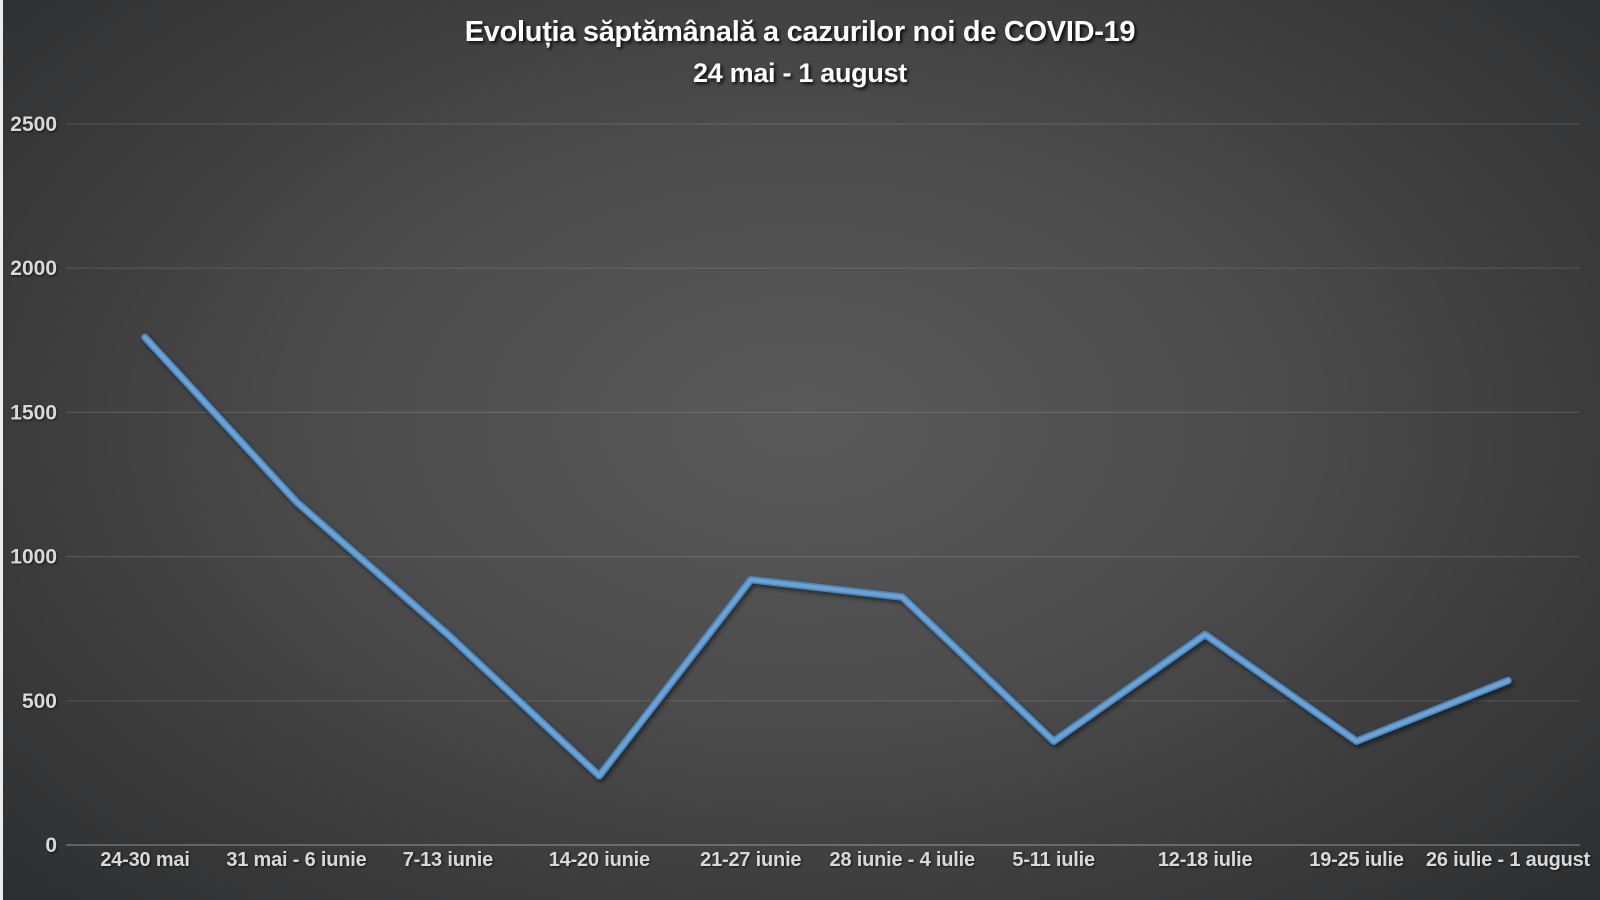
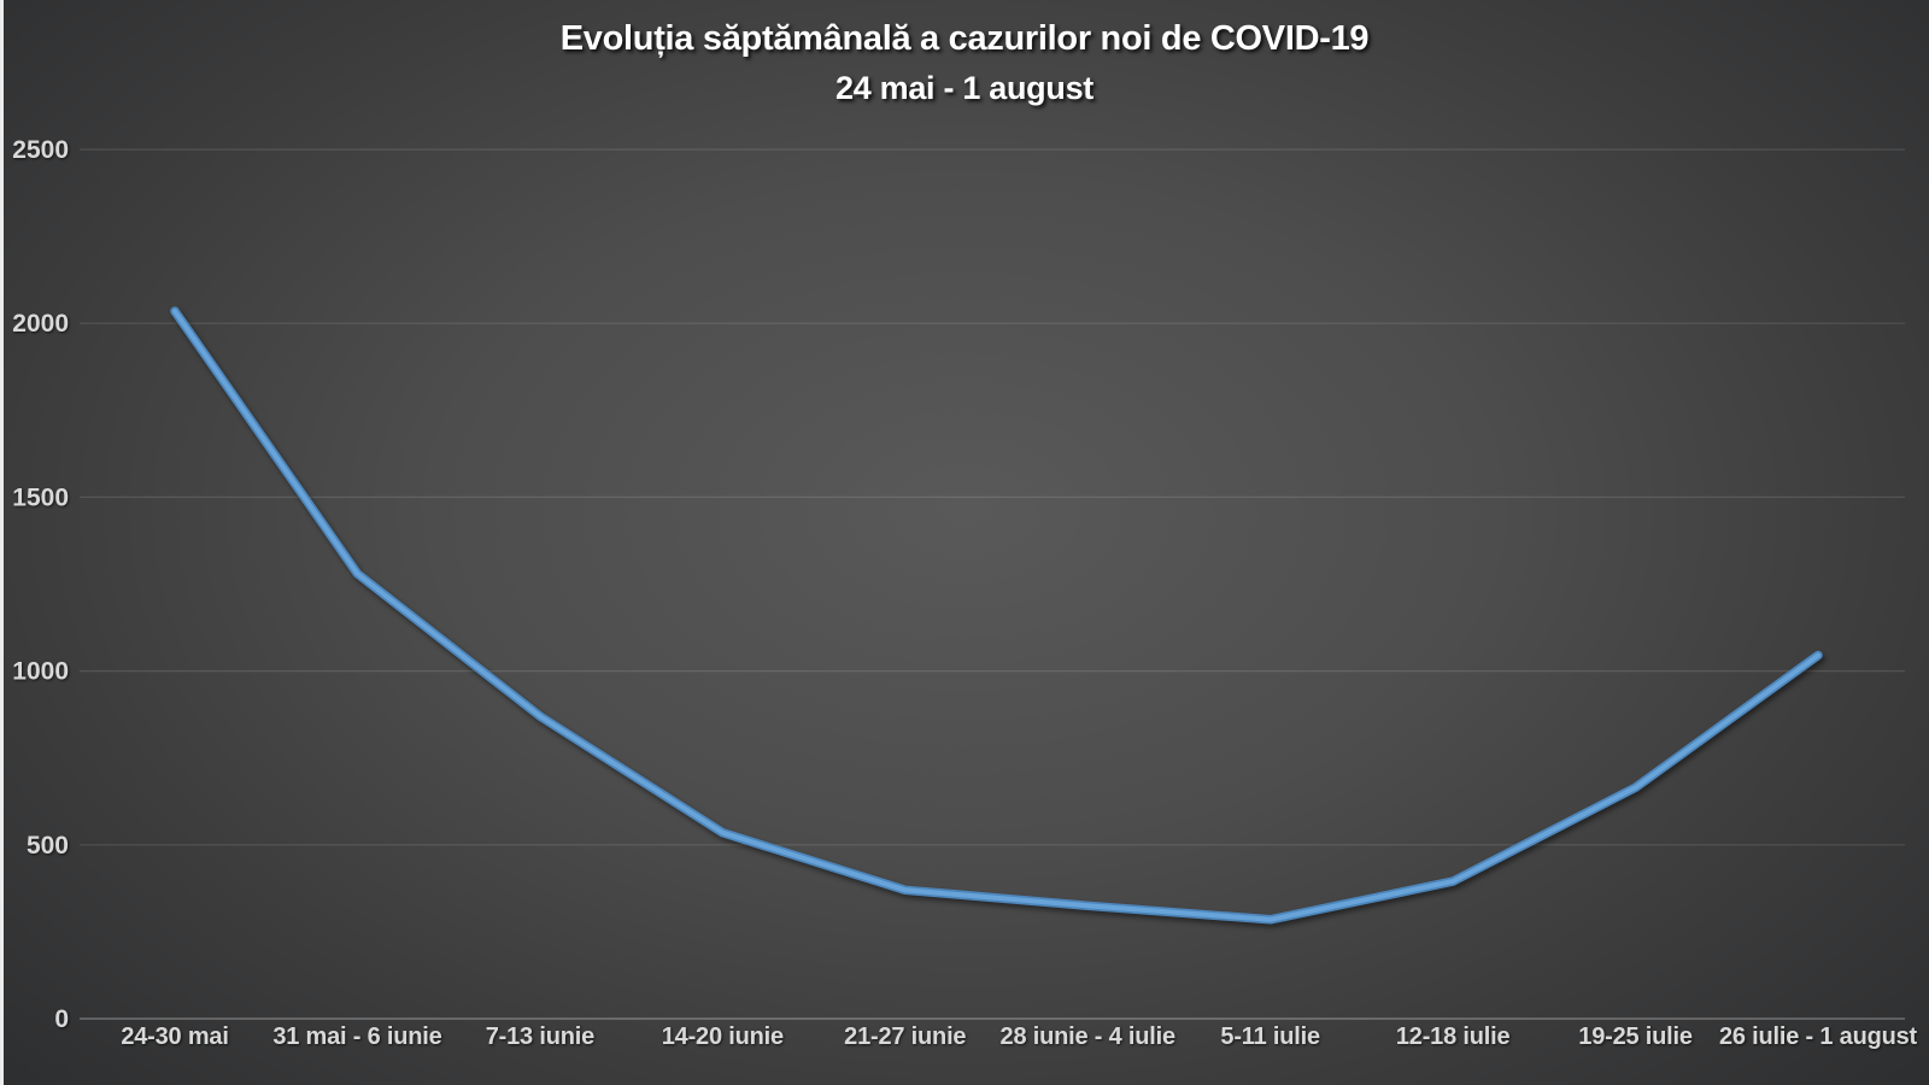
24-30 mai: 1760 -> 2040
31 mai - 6 iunie: 1190 -> 1280
7-13 iunie: 730 -> 870
14-20 iunie: 240 -> 540
21-27 iunie: 920 -> 370
28 iunie - 4 iulie: 860 -> 320
5-11 iulie: 360 -> 280
12-18 iulie: 730 -> 400
19-25 iulie: 360 -> 660
26 iulie - 1 august: 570 -> 1040
